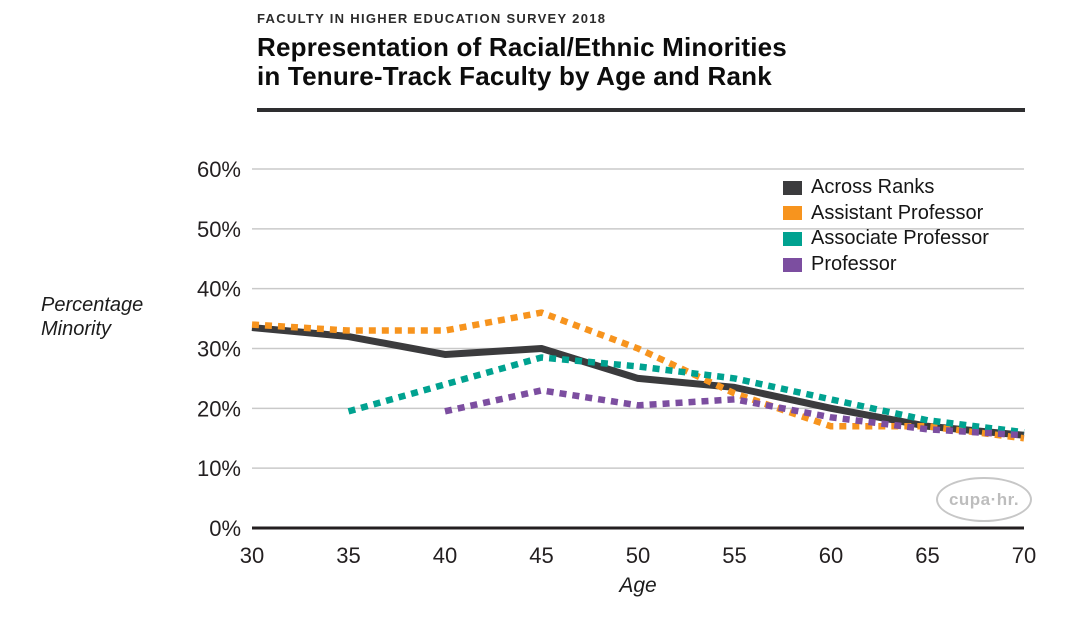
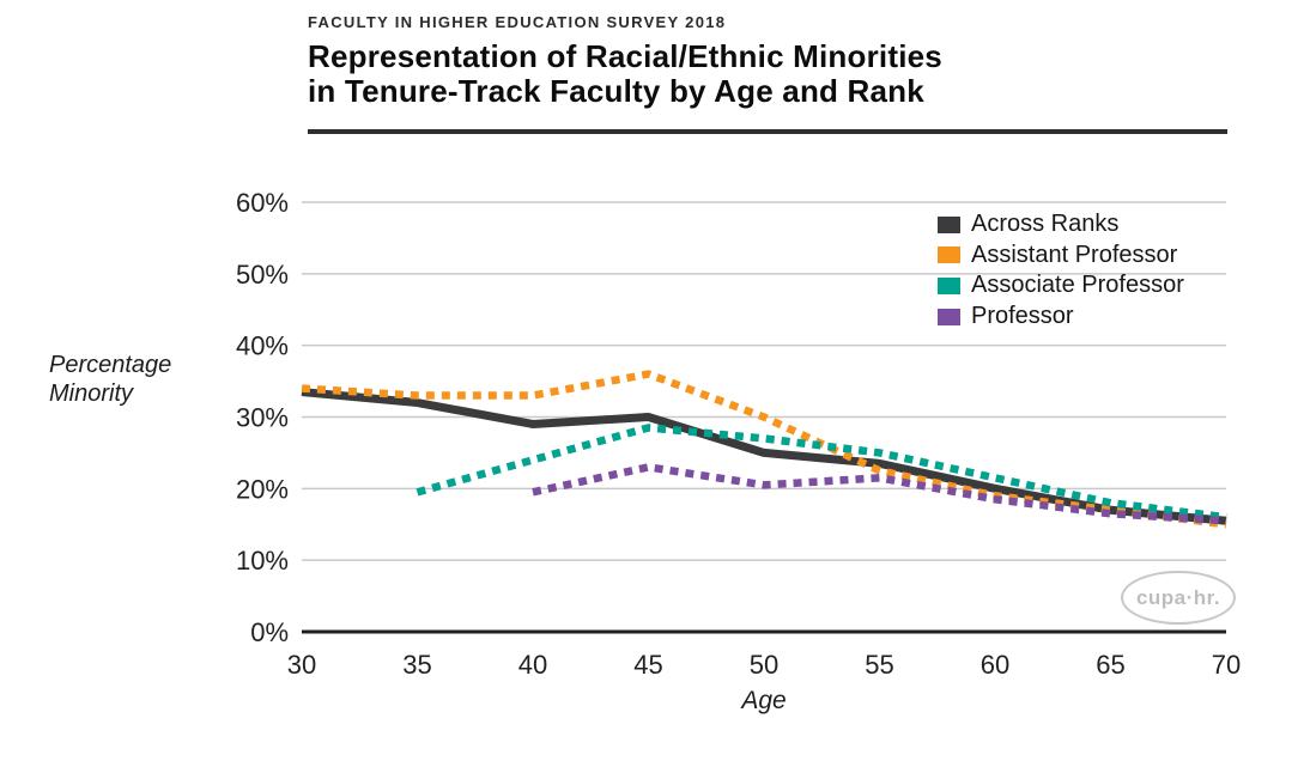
Assistant Professor/60: 17% -> 19%
